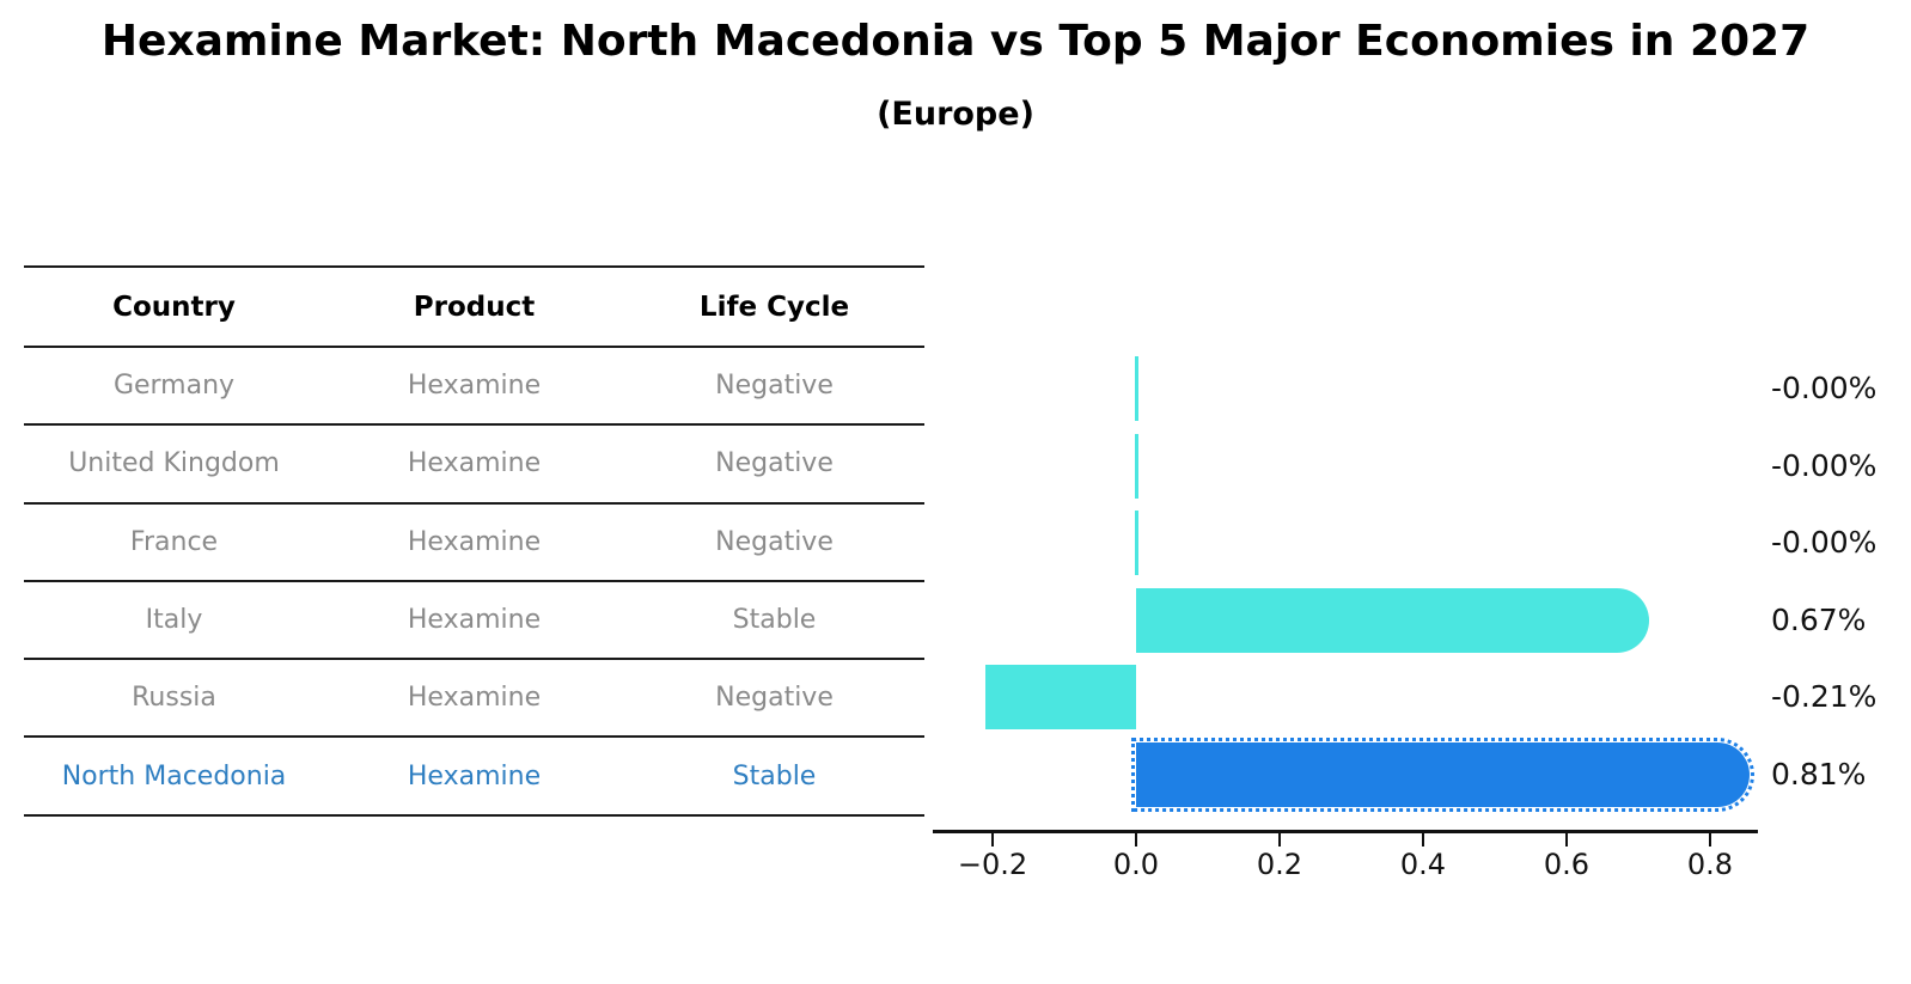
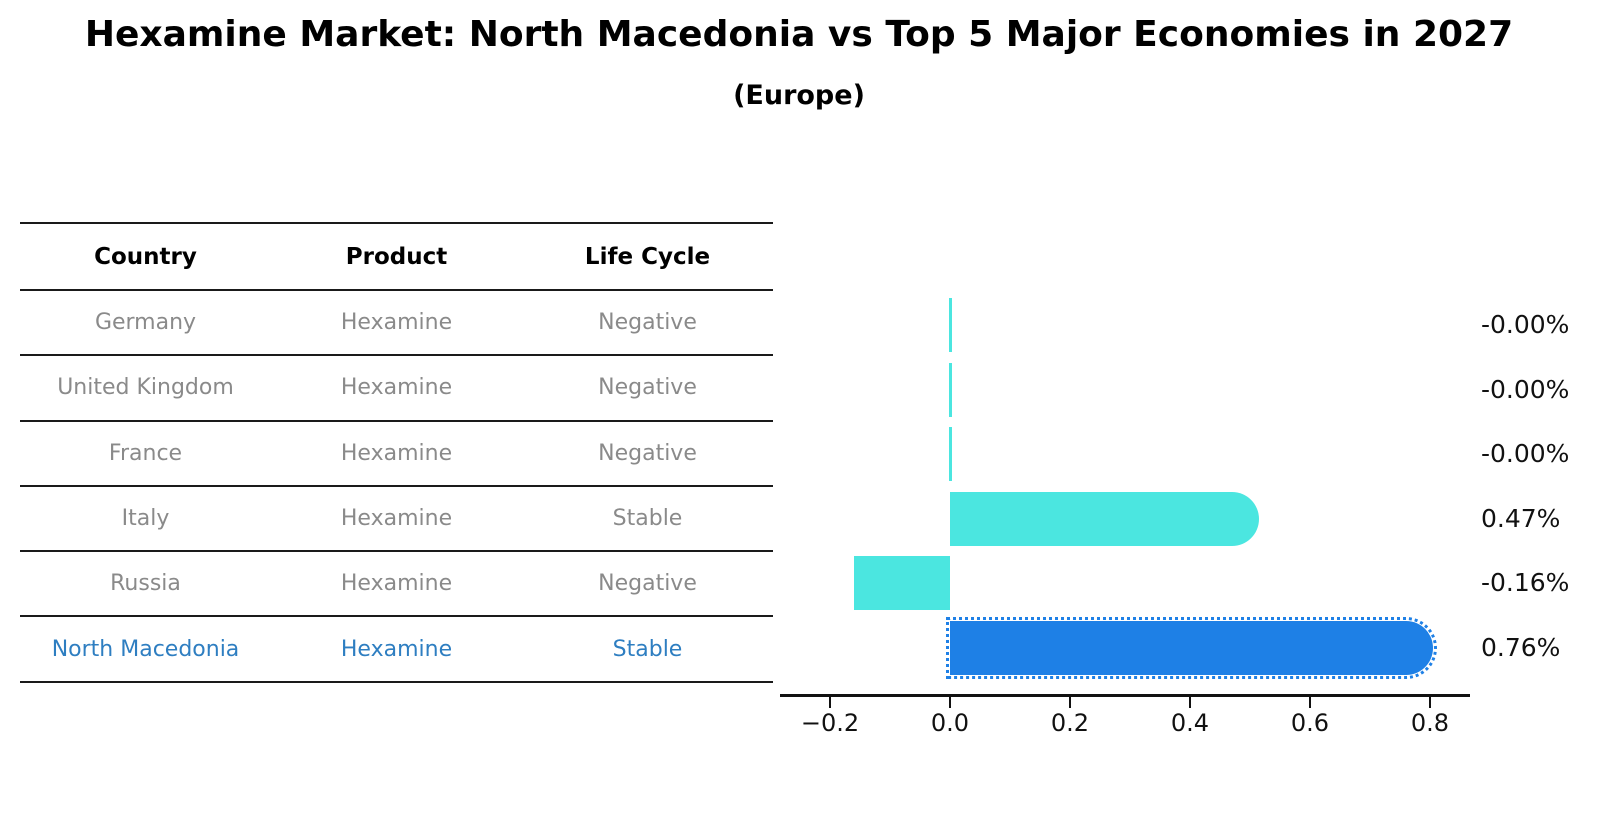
Italy: 0.67% -> 0.47%
Russia: -0.21% -> -0.16%
North Macedonia: 0.81% -> 0.76%
